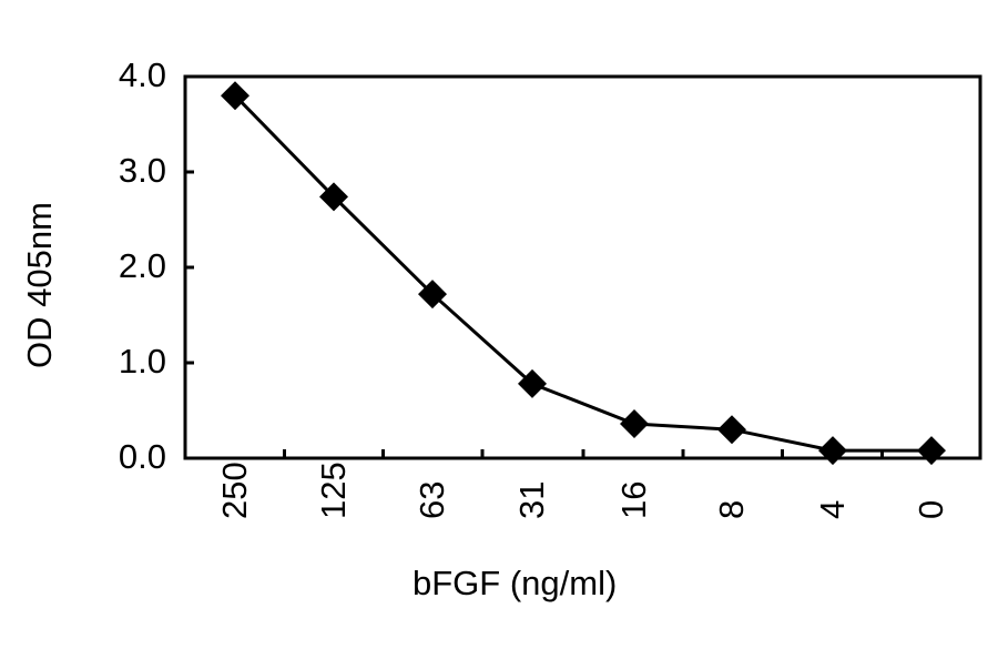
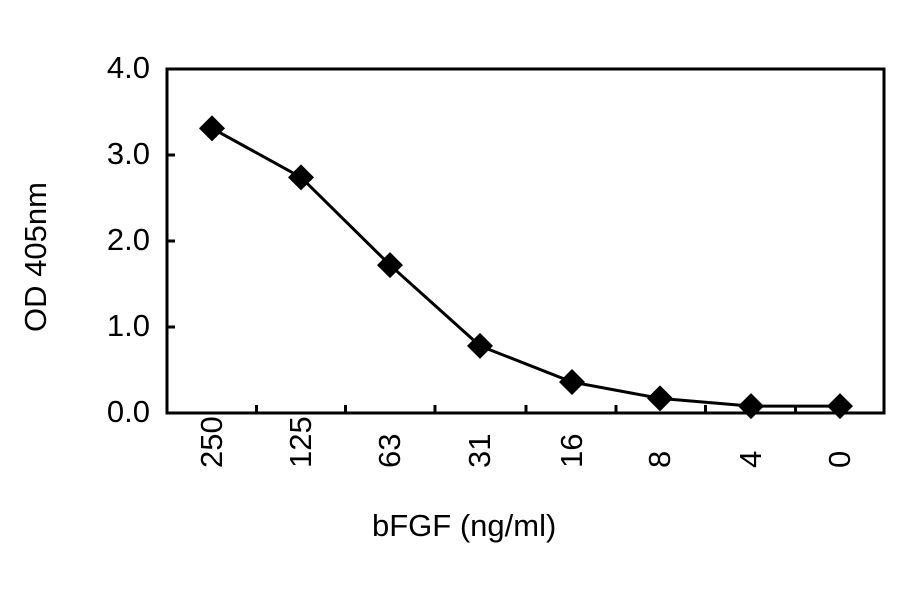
250: 3.8 -> 3.3
8: 0.3 -> 0.2
